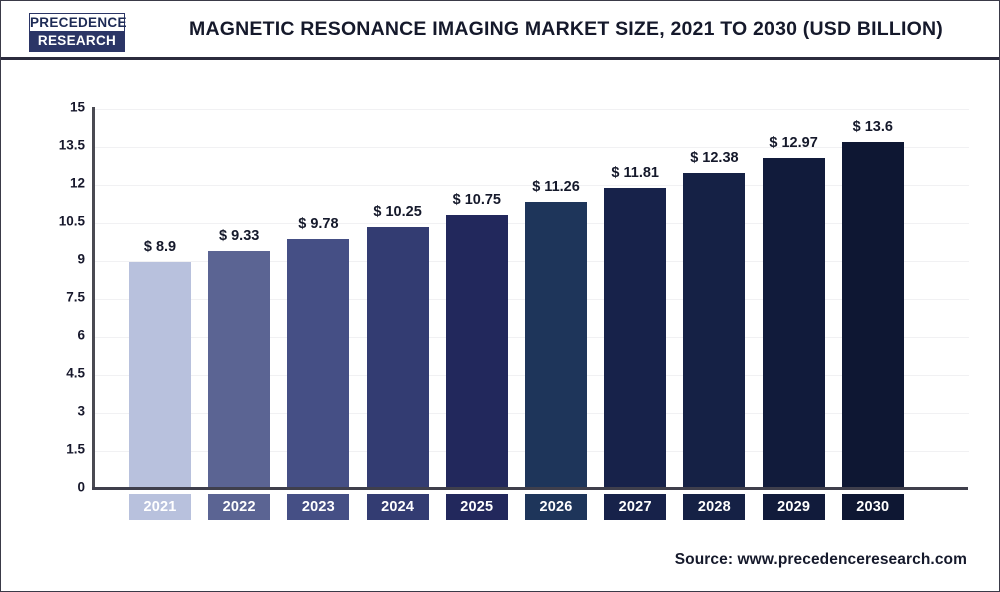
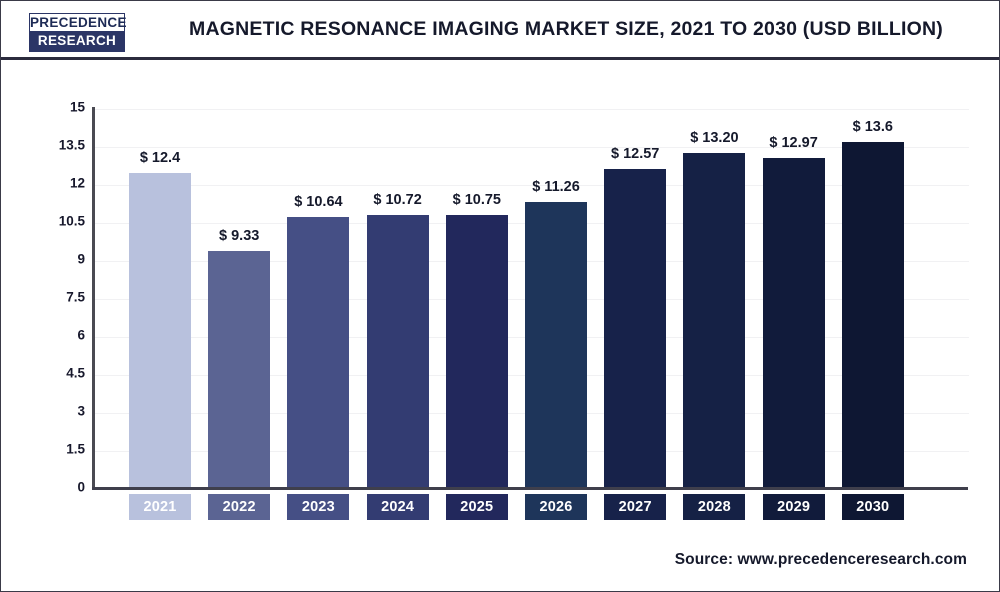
2021: 8.9 -> 12.4
2023: 9.78 -> 10.64
2024: 10.25 -> 10.72
2027: 11.81 -> 12.57
2028: 12.38 -> 13.20
